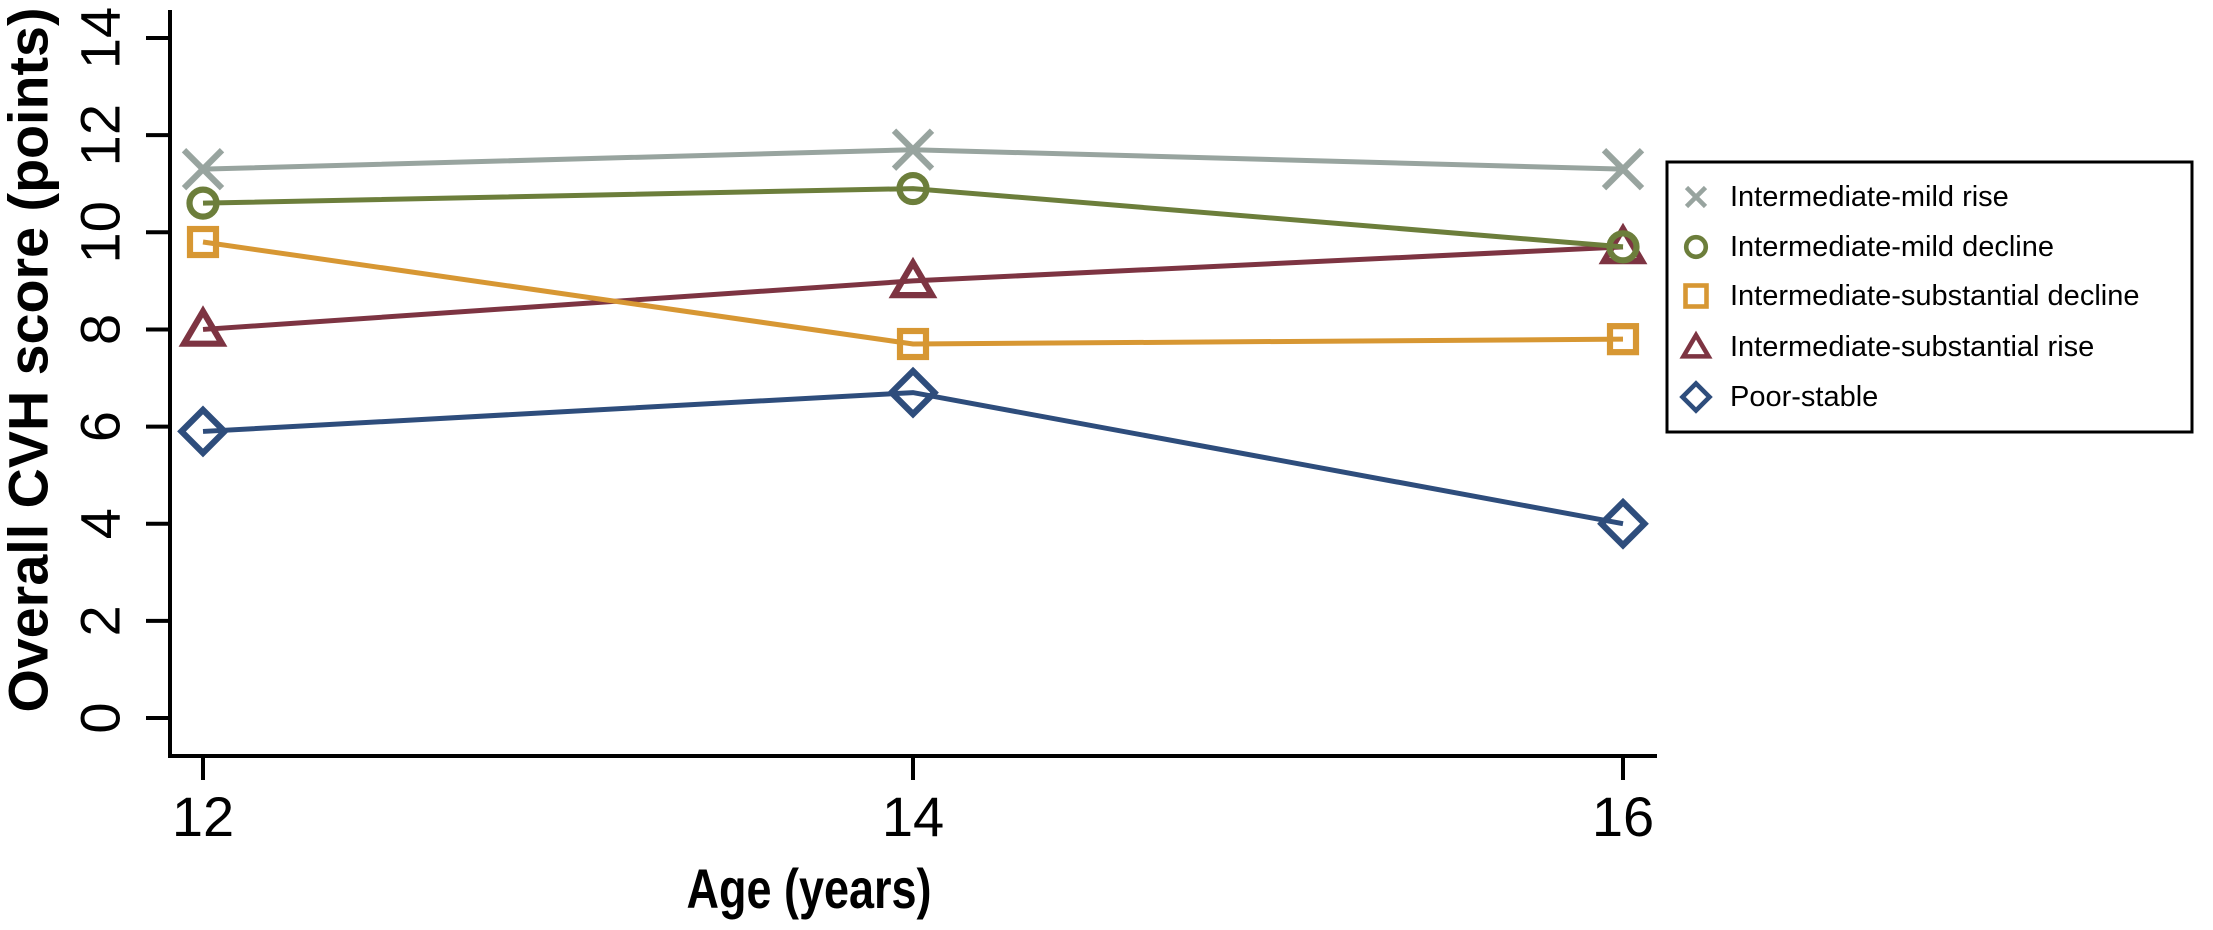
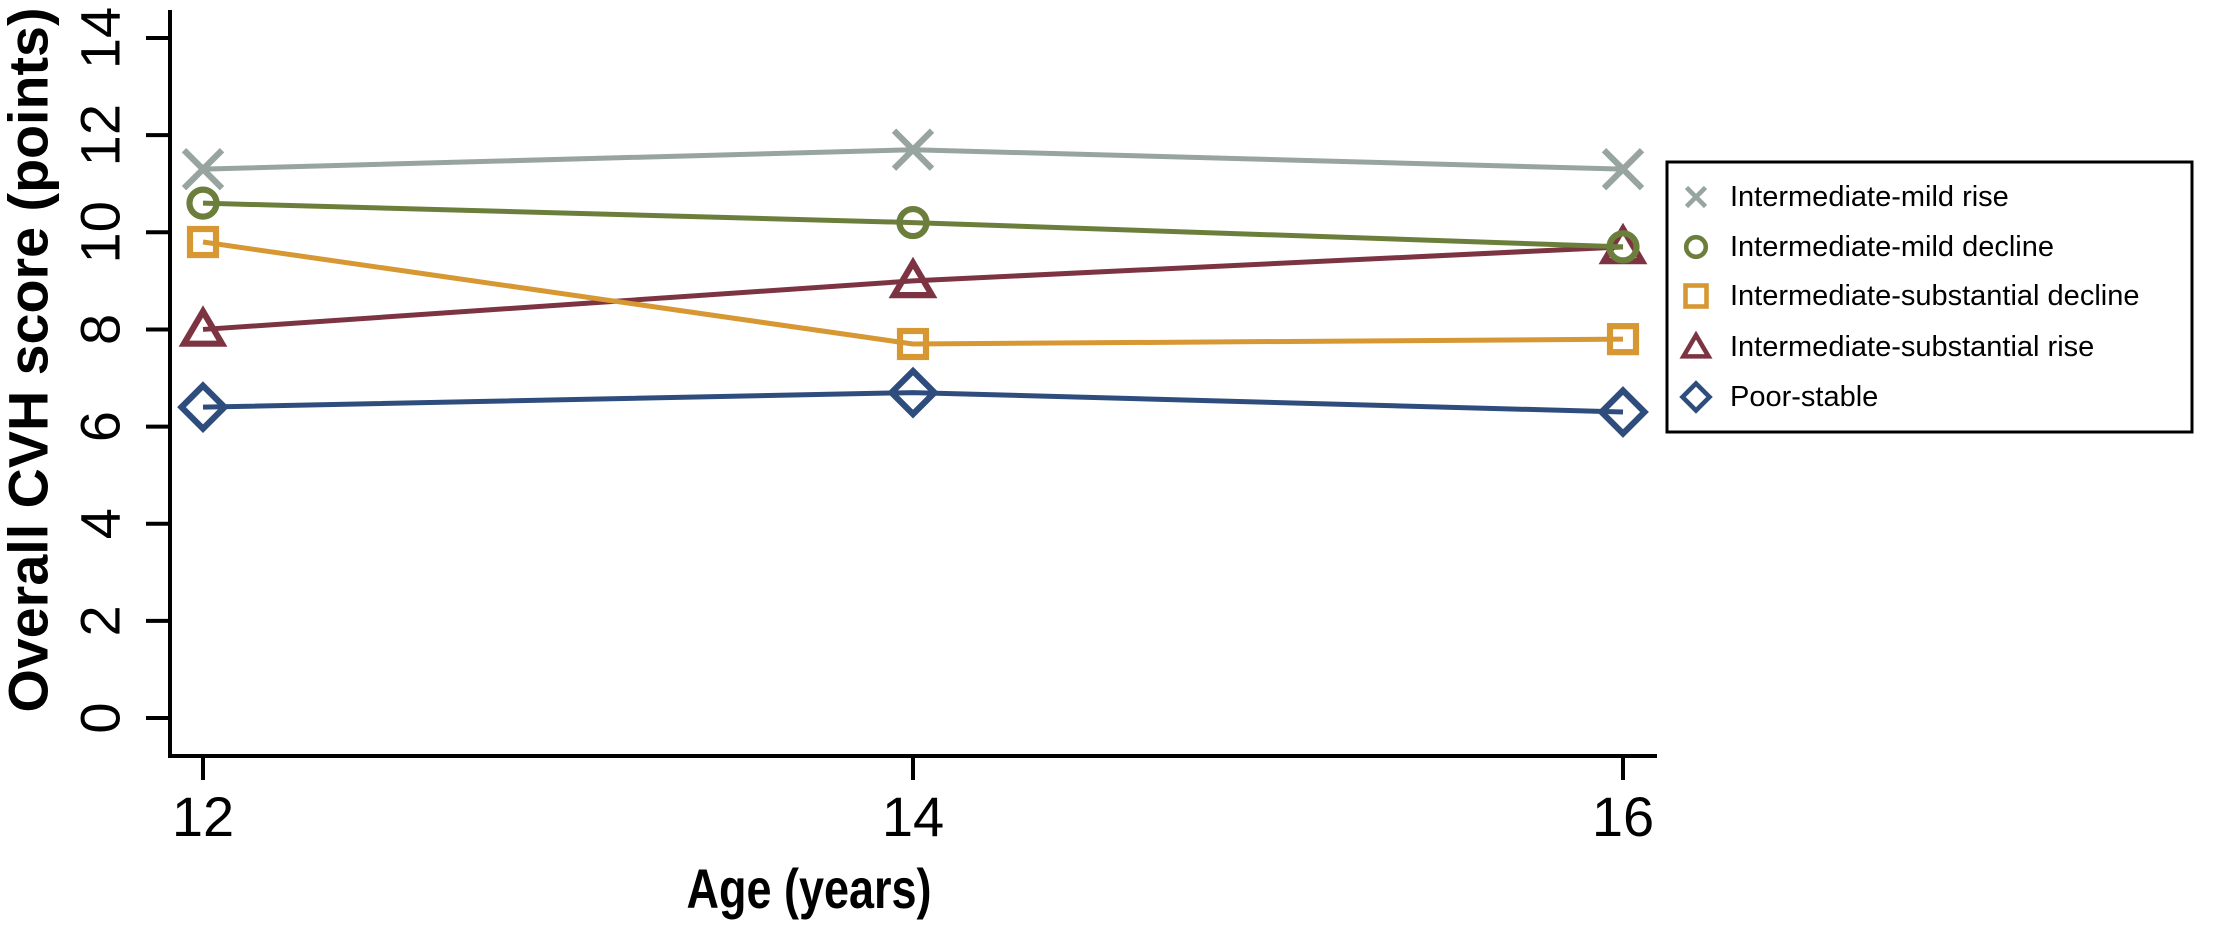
Poor-stable/12: 5.9 -> 6.4
Intermediate-mild decline/14: 10.9 -> 10.2
Poor-stable/16: 4.0 -> 6.3
